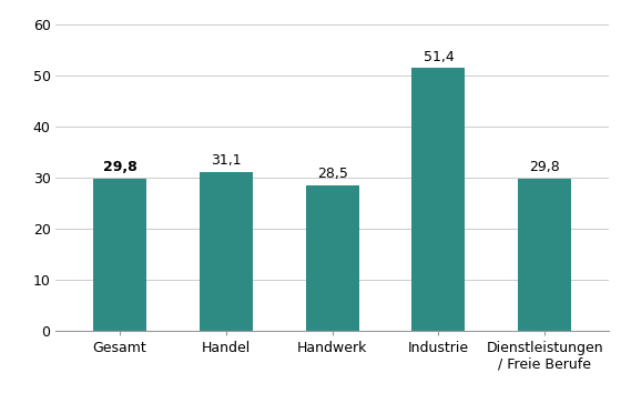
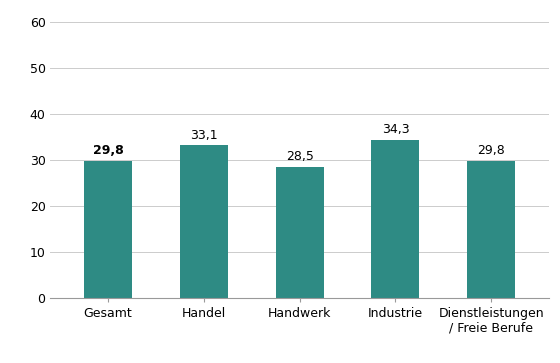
Handel: 31,1 -> 33,1
Industrie: 51,4 -> 34,3
